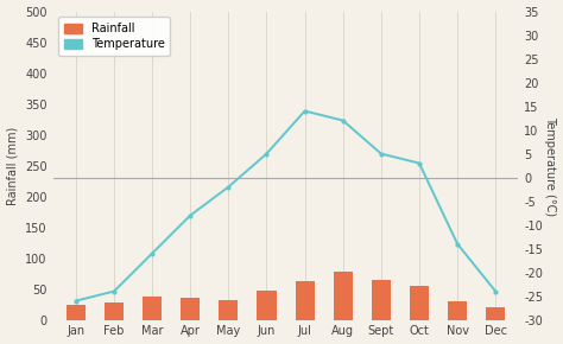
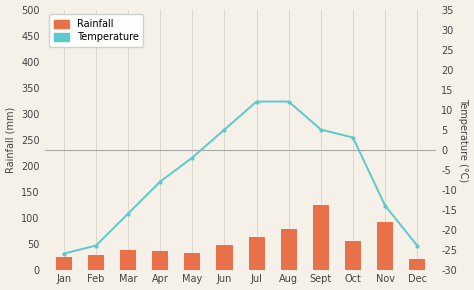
Temperature/Jul: 14 -> 12
Rainfall/Sept: 65 -> 124
Rainfall/Nov: 30 -> 92
